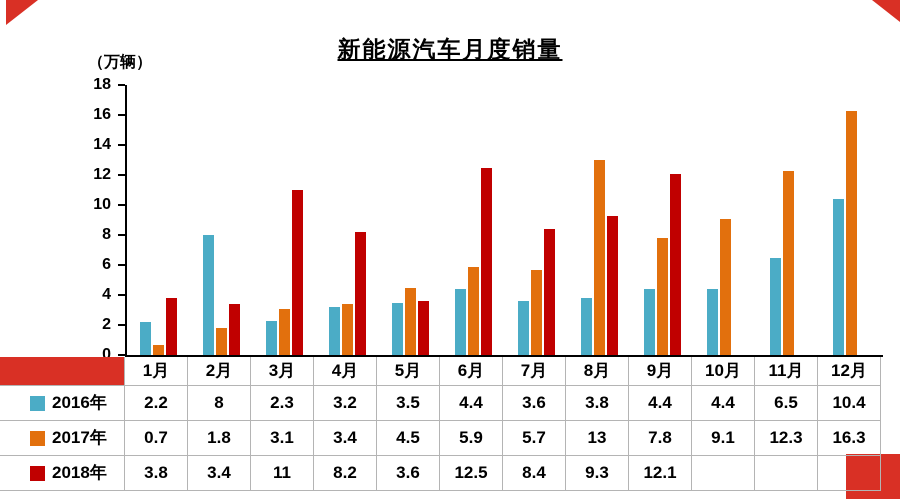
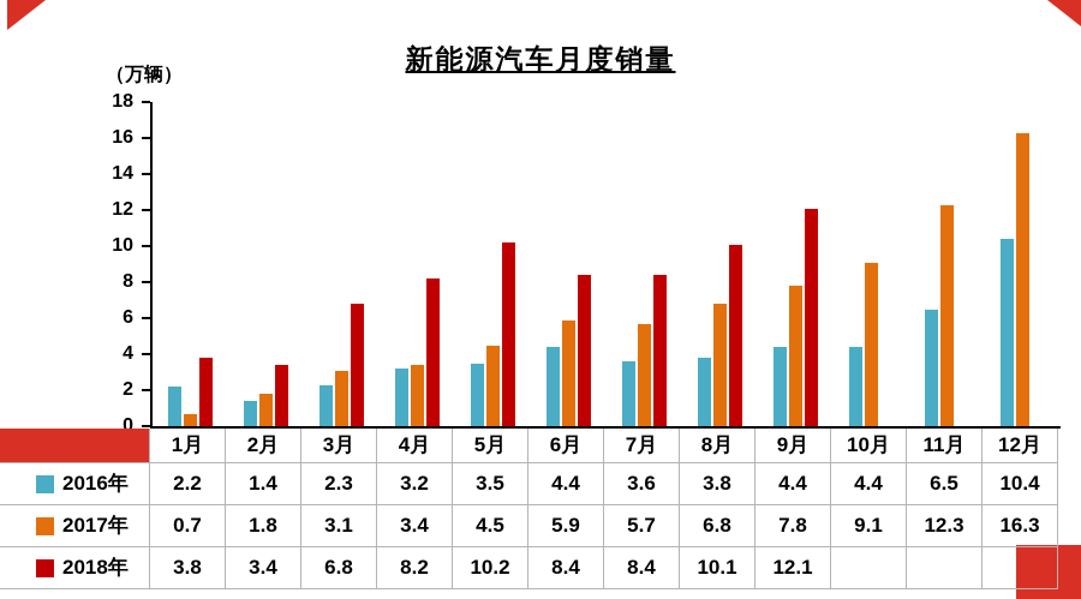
2016年/2月: 8 -> 1.4
2018年/3月: 11 -> 6.8
2018年/5月: 3.6 -> 10.2
2018年/6月: 12.5 -> 8.4
2017年/8月: 13 -> 6.8
2018年/8月: 9.3 -> 10.1
